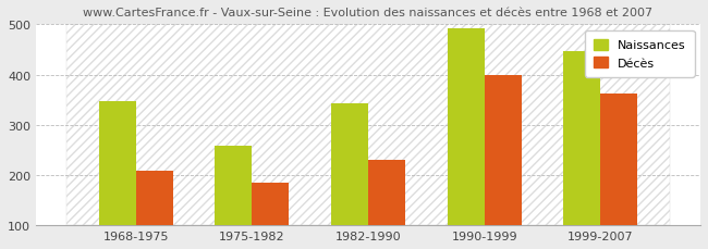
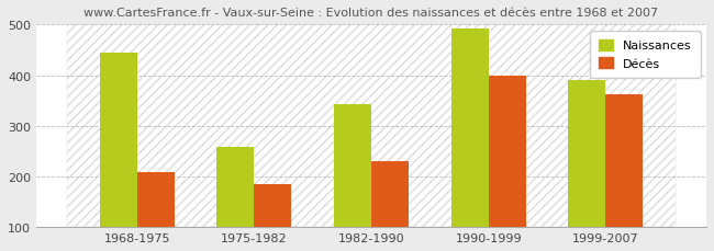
Naissances/1968-1975: 347 -> 445
Naissances/1999-2007: 447 -> 390
